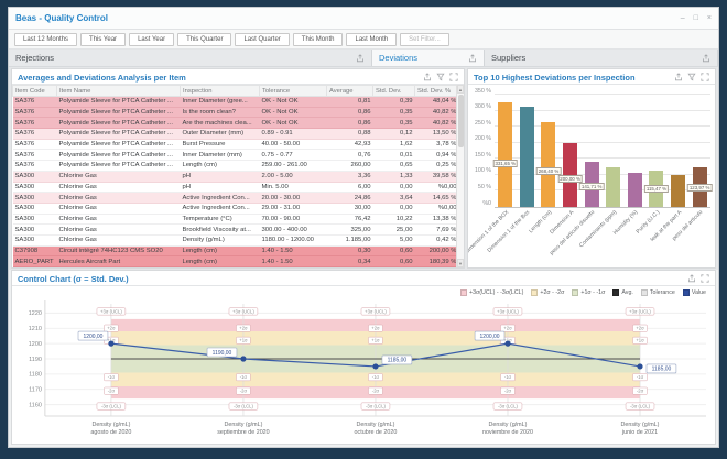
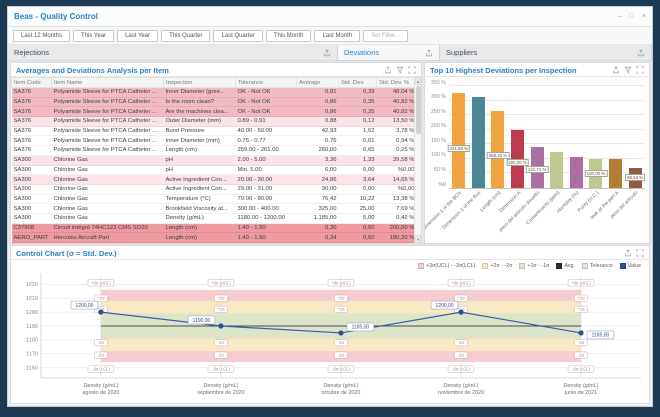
Top 10 Highest Deviations per Inspection/Purity (U.C.): 115,47 -> 100,00
Top 10 Highest Deviations per Inspection/peso del articulo: 123,97 -> 68,54
